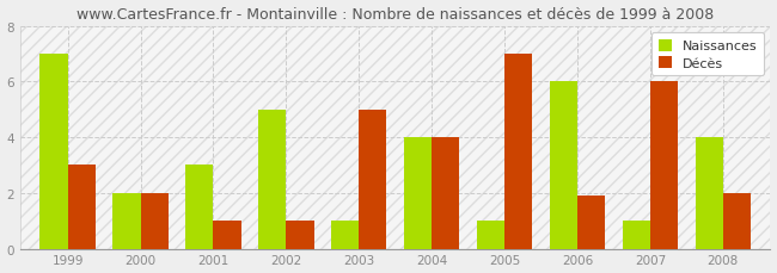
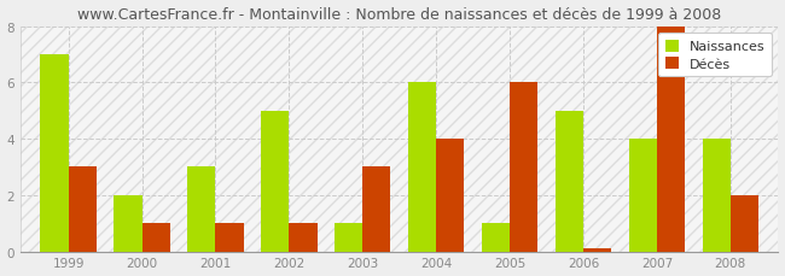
Décès/2000: 2.0 -> 1.0
Décès/2003: 5.0 -> 3.0
Naissances/2004: 4 -> 6
Décès/2005: 7.0 -> 6.0
Naissances/2006: 6 -> 5
Décès/2006: 1.9 -> 0.1
Naissances/2007: 1 -> 4
Décès/2007: 6.0 -> 8.0
